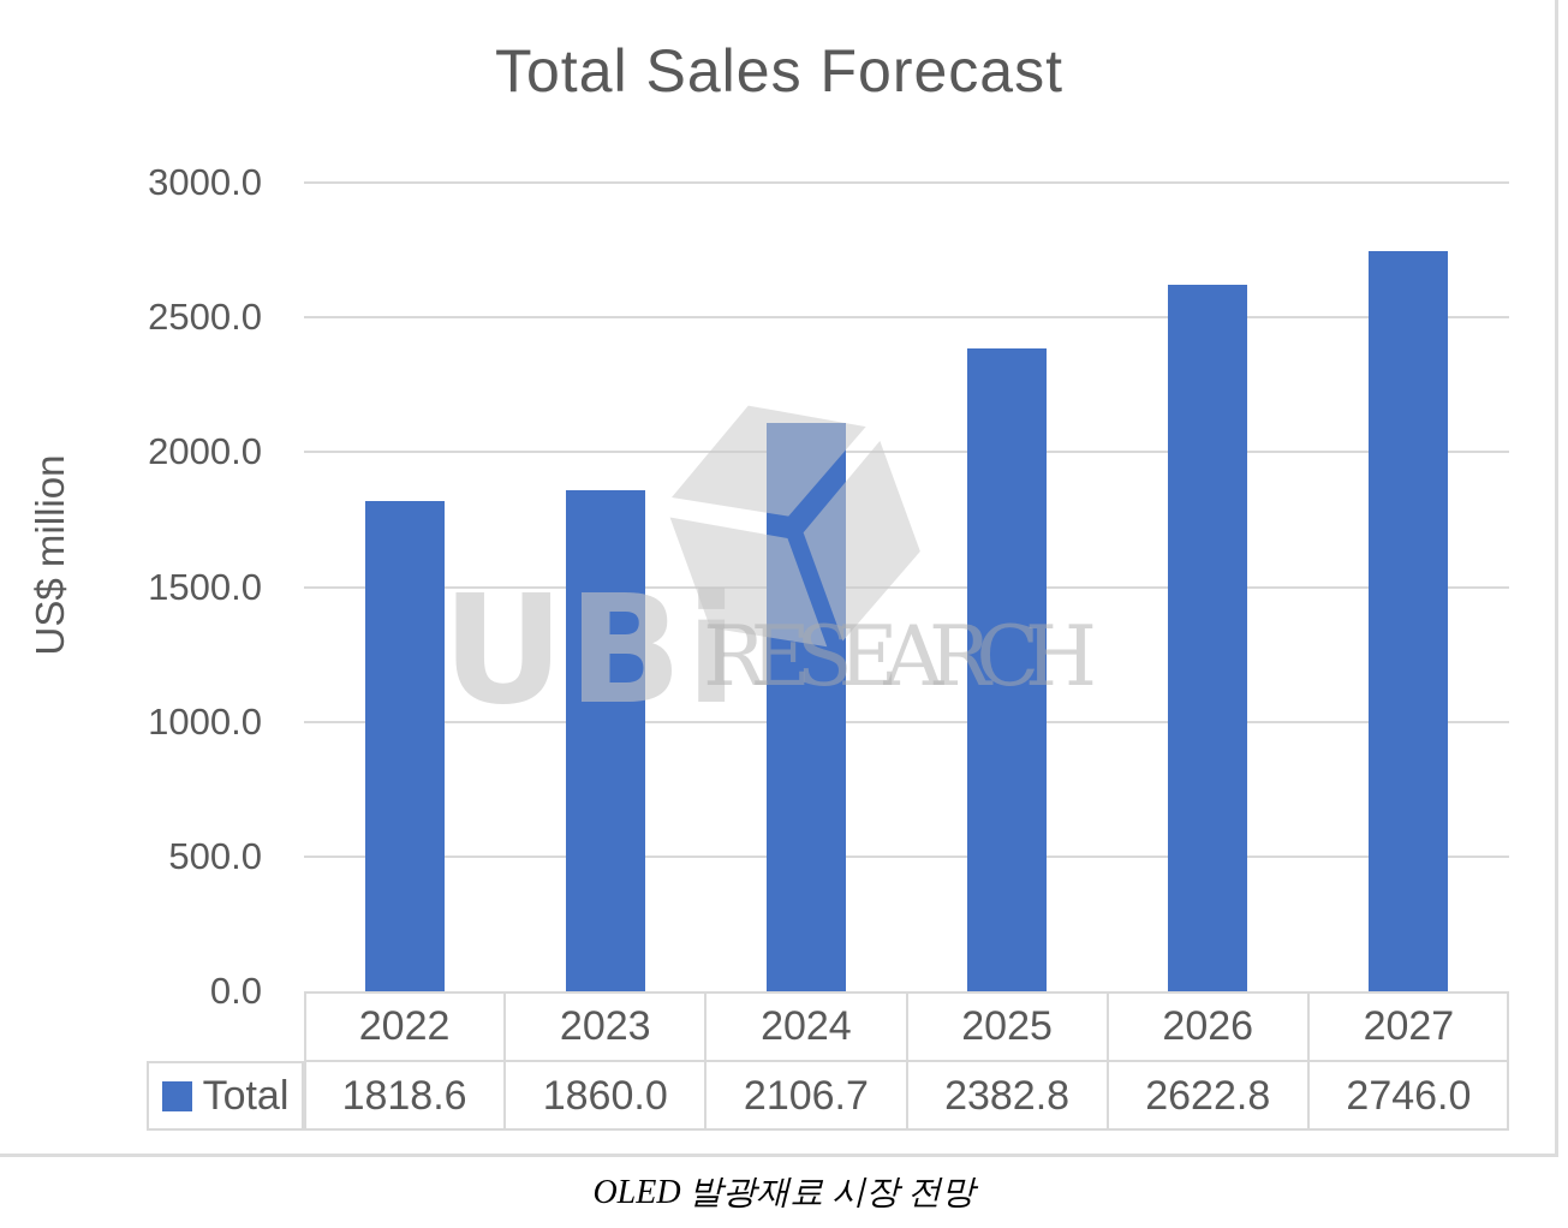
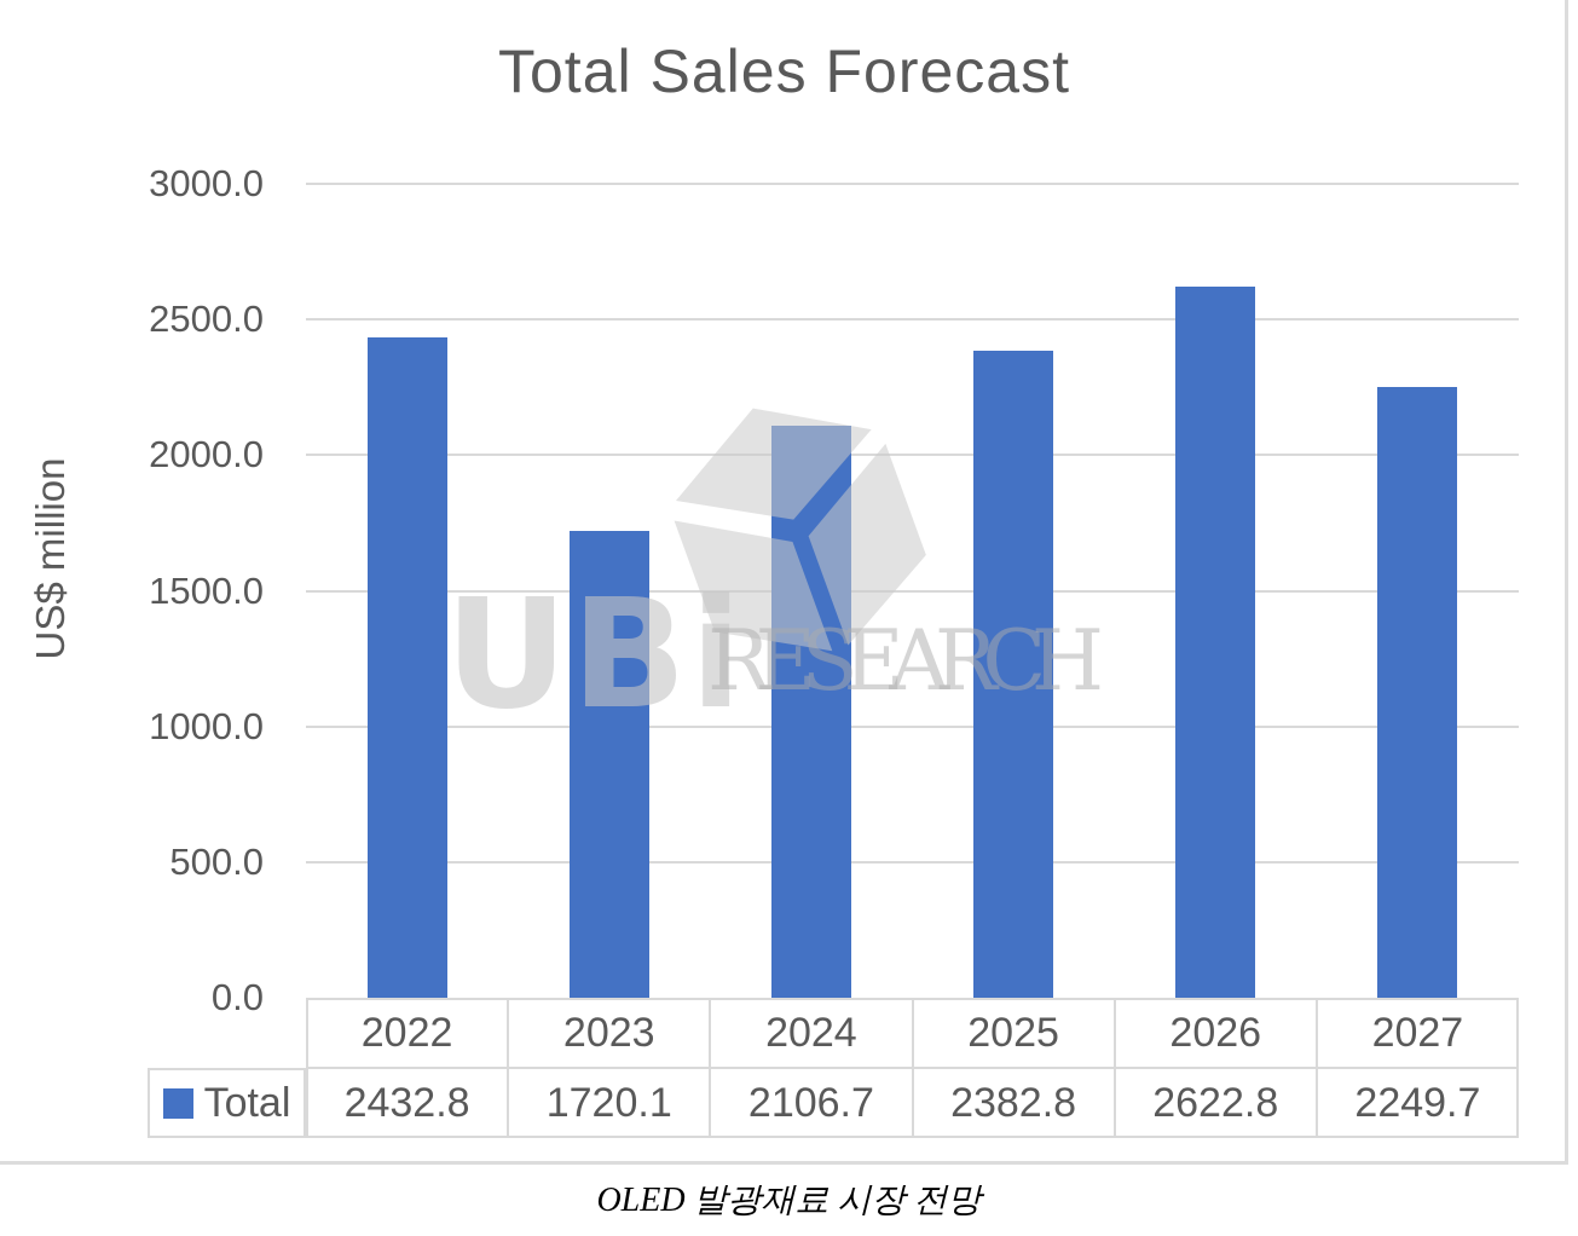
2022: 1818.6 -> 2432.8
2023: 1860.0 -> 1720.1
2027: 2746.0 -> 2249.7
